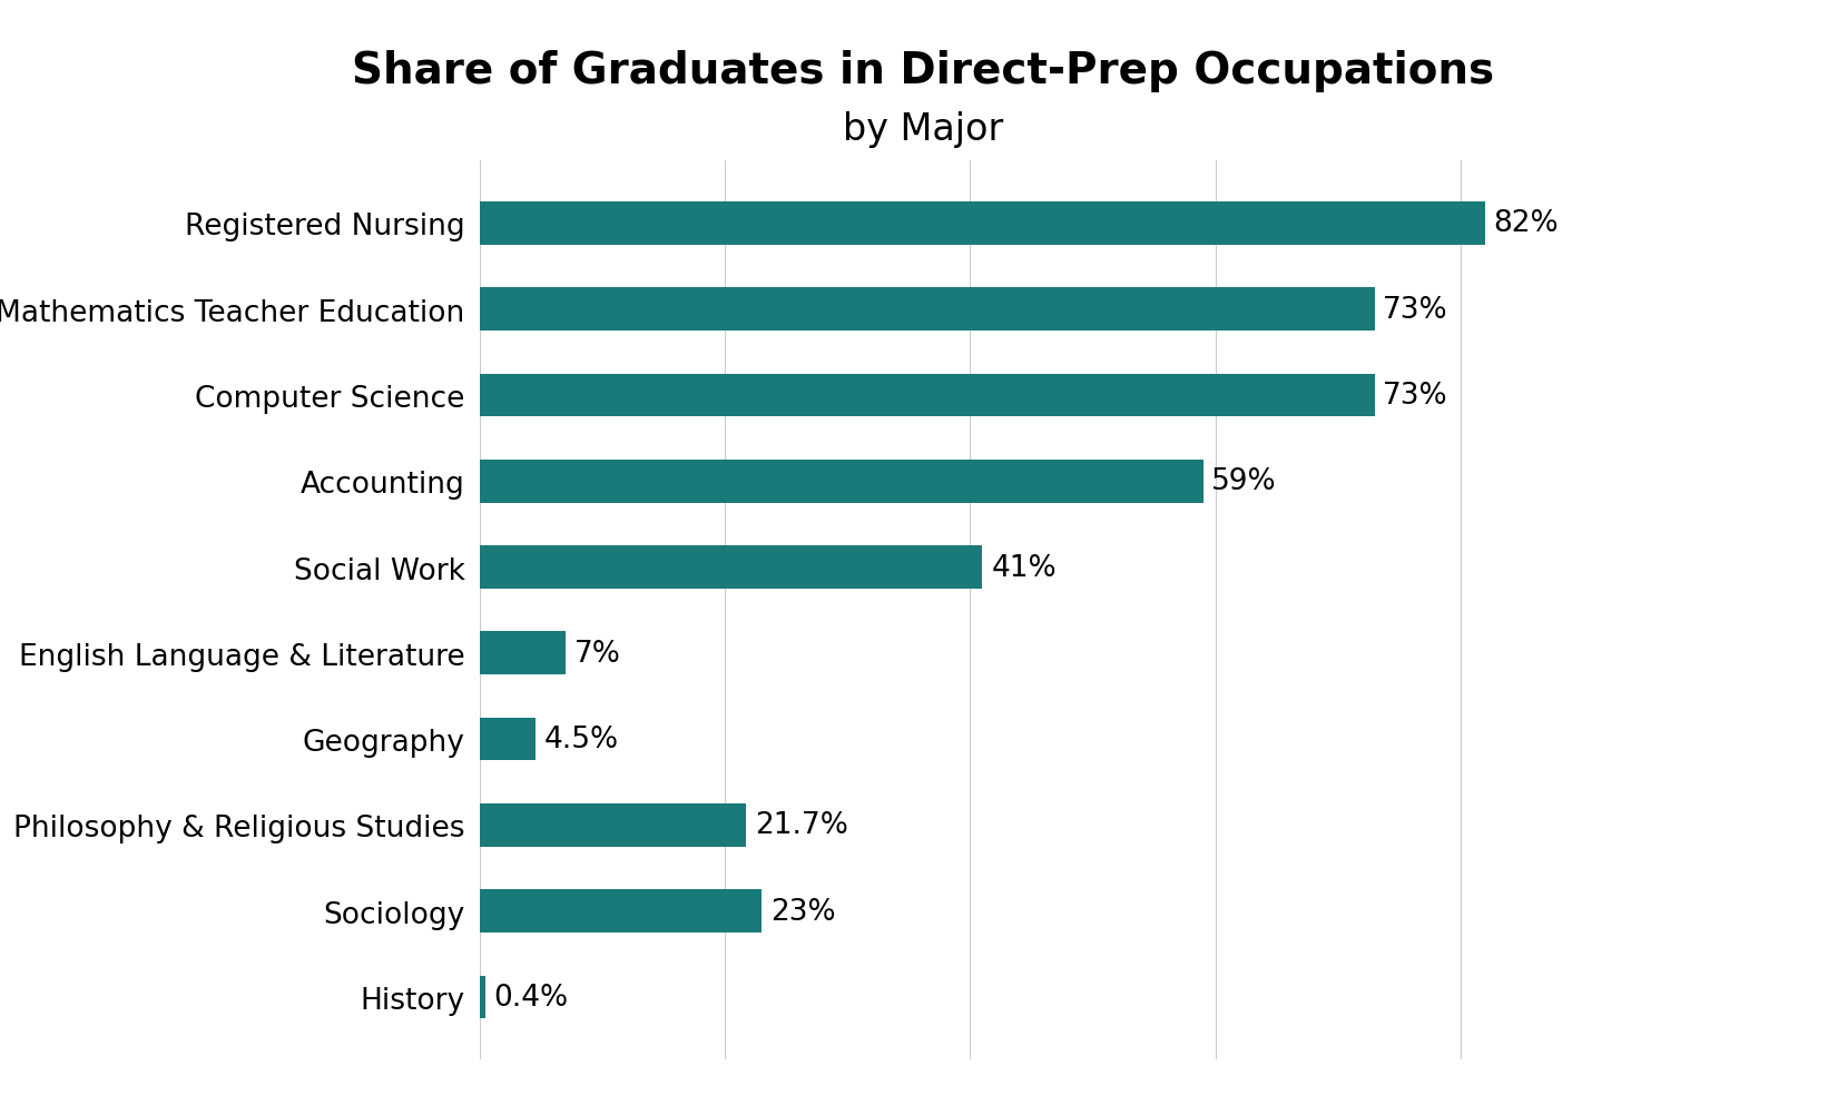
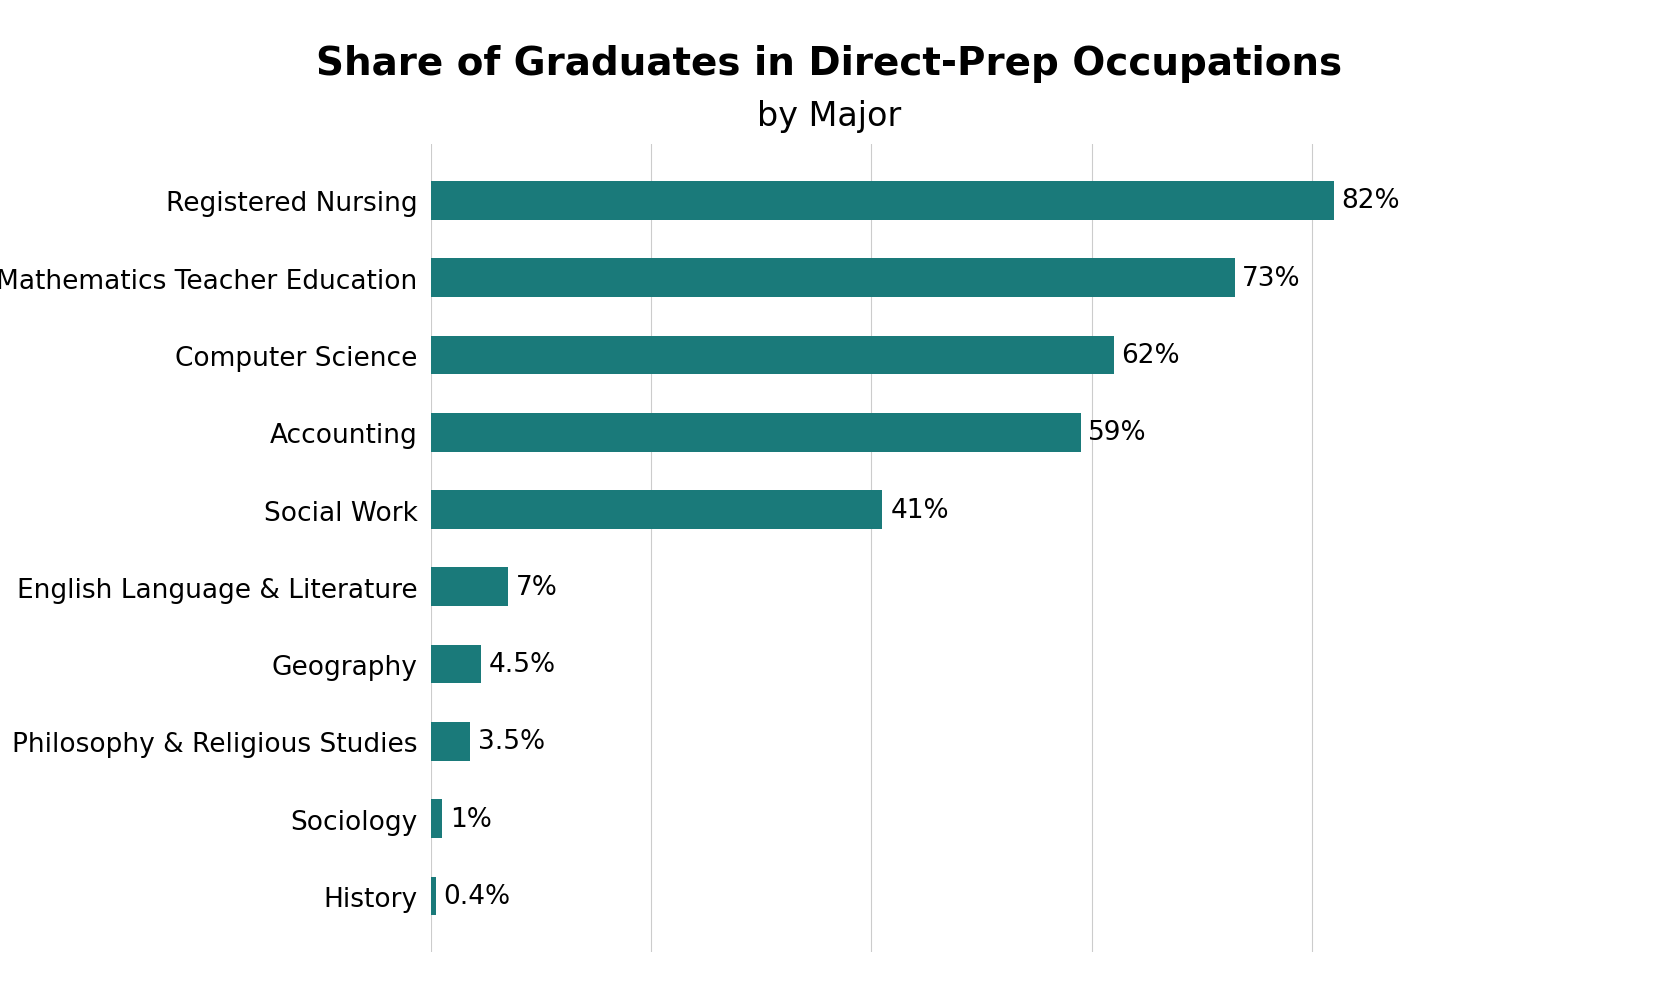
Computer Science: 73% -> 62%
Philosophy & Religious Studies: 21.7% -> 3.5%
Sociology: 23% -> 1%
